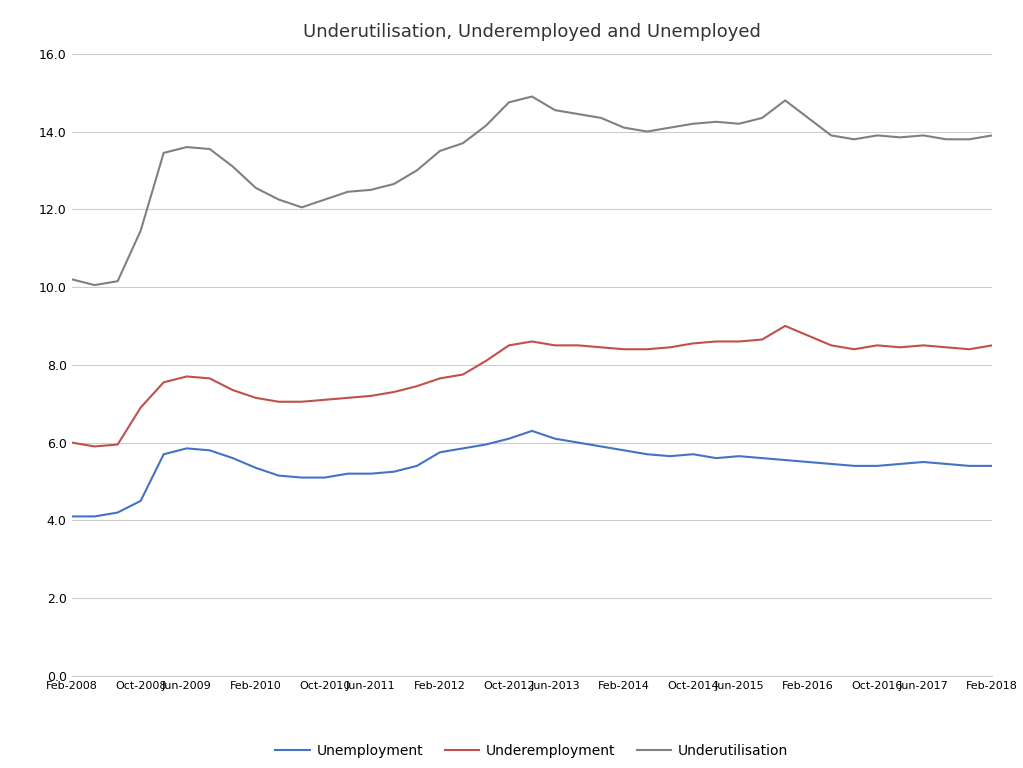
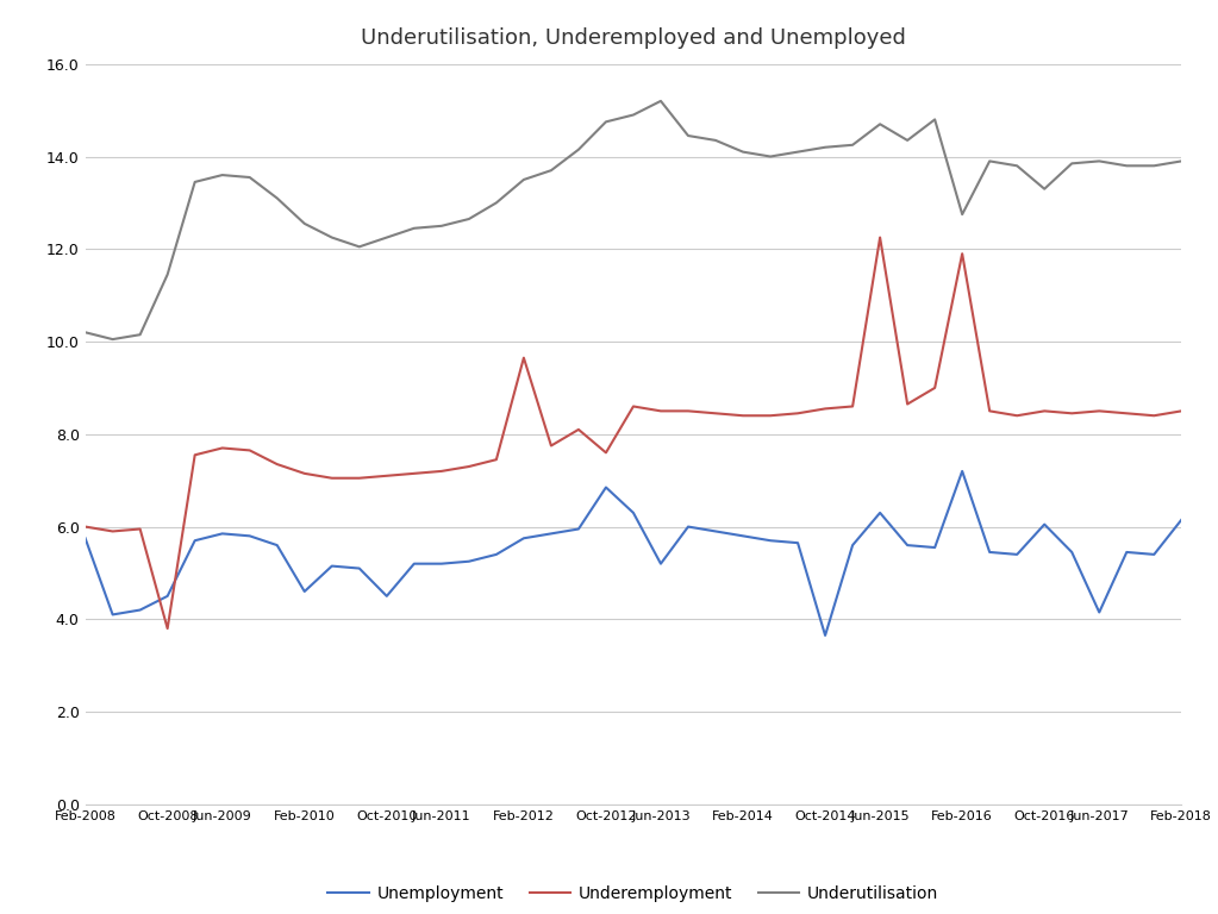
Unemployment/Feb-2008: 4.10 -> 5.75
Underemployment/Oct-2008: 6.90 -> 3.80
Unemployment/Feb-2010: 5.35 -> 4.60
Unemployment/Oct-2010: 5.10 -> 4.50
Underemployment/Feb-2012: 7.65 -> 9.65
Unemployment/Oct-2012: 6.10 -> 6.85
Underemployment/Oct-2012: 8.50 -> 7.60
Unemployment/Jun-2013: 6.10 -> 5.20
Underutilisation/Jun-2013: 14.55 -> 15.20
Unemployment/Oct-2014: 5.70 -> 3.65
Unemployment/Jun-2015: 5.65 -> 6.30
Underemployment/Jun-2015: 8.60 -> 12.25
Underutilisation/Jun-2015: 14.20 -> 14.70
Unemployment/Feb-2016: 5.50 -> 7.20
Underemployment/Feb-2016: 8.75 -> 11.90
Underutilisation/Feb-2016: 14.35 -> 12.75
Unemployment/Oct-2016: 5.40 -> 6.05
Underutilisation/Oct-2016: 13.90 -> 13.30
Unemployment/Jun-2017: 5.50 -> 4.15
Unemployment/Feb-2018: 5.40 -> 6.15
